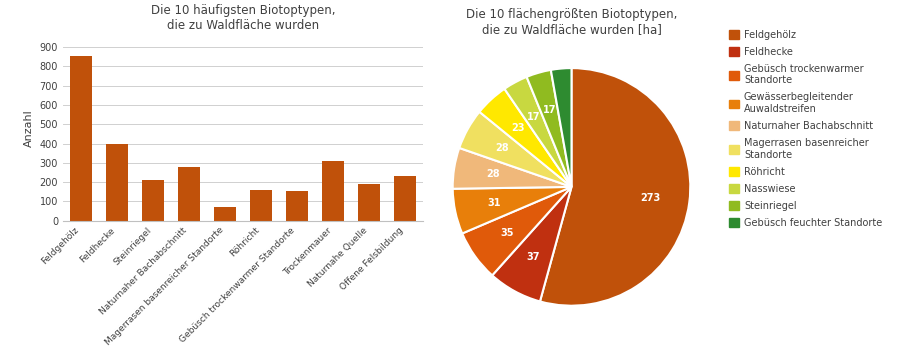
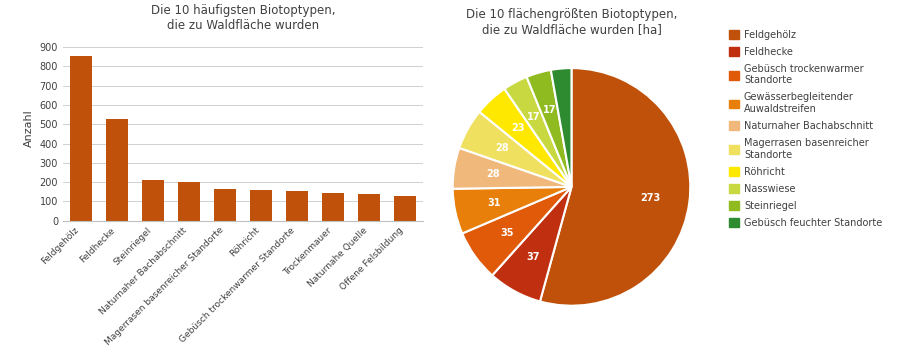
Feldhecke: 400 -> 520
Naturnaher Bachabschnitt: 280 -> 200
Magerrasen basenreicher Standorte: 70 -> 160
Trockenmauer: 310 -> 140
Naturnahe Quelle: 190 -> 140
Offene Felsbildung: 230 -> 130
